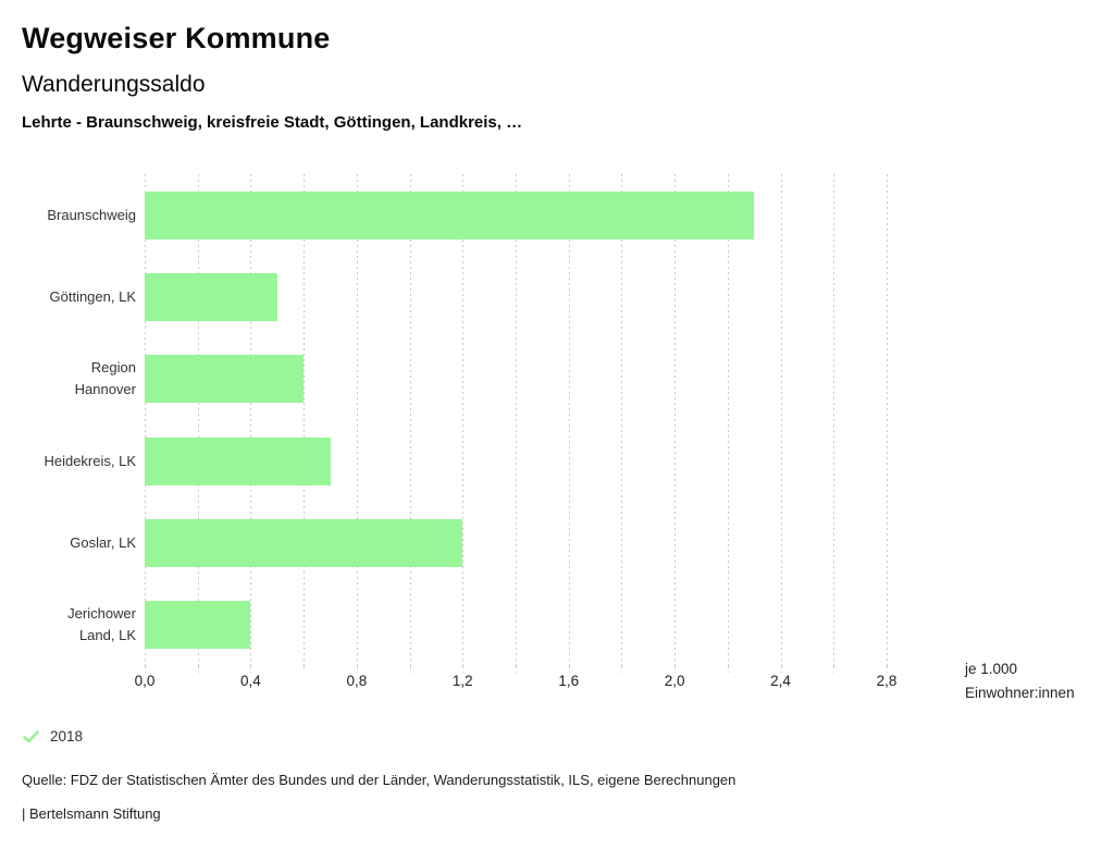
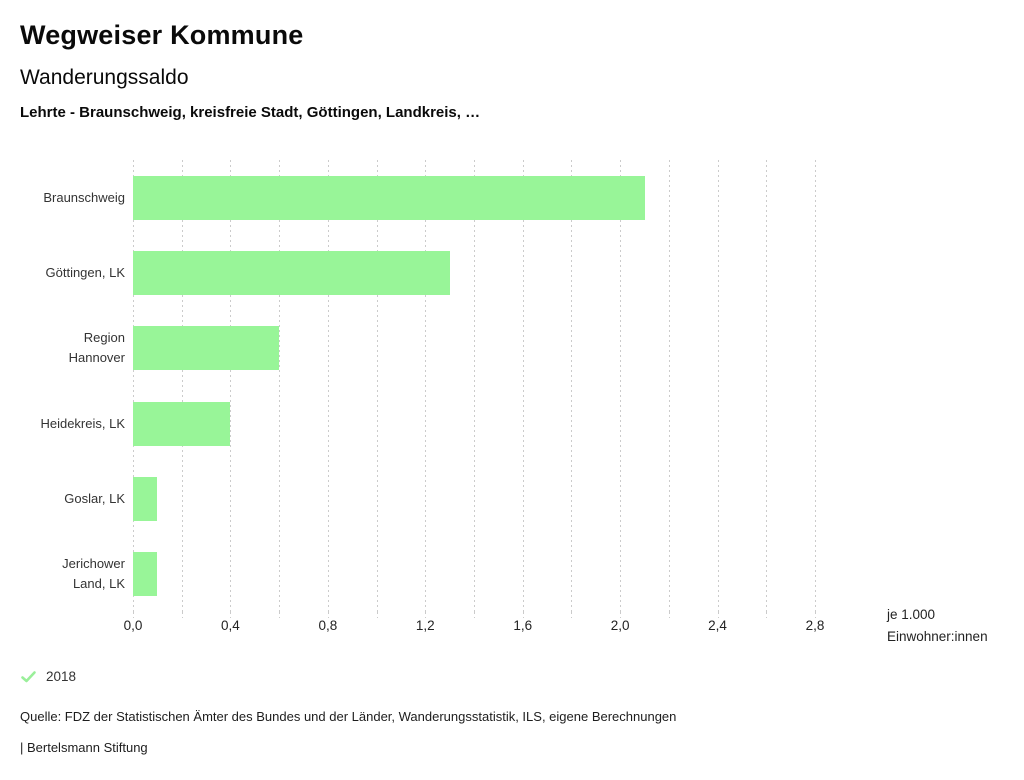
Braunschweig: 2,3 -> 2,1
Göttingen, LK: 0,5 -> 1,3
Heidekreis, LK: 0,7 -> 0,4
Goslar, LK: 1,2 -> 0,1
Jerichower Land, LK: 0,4 -> 0,1
